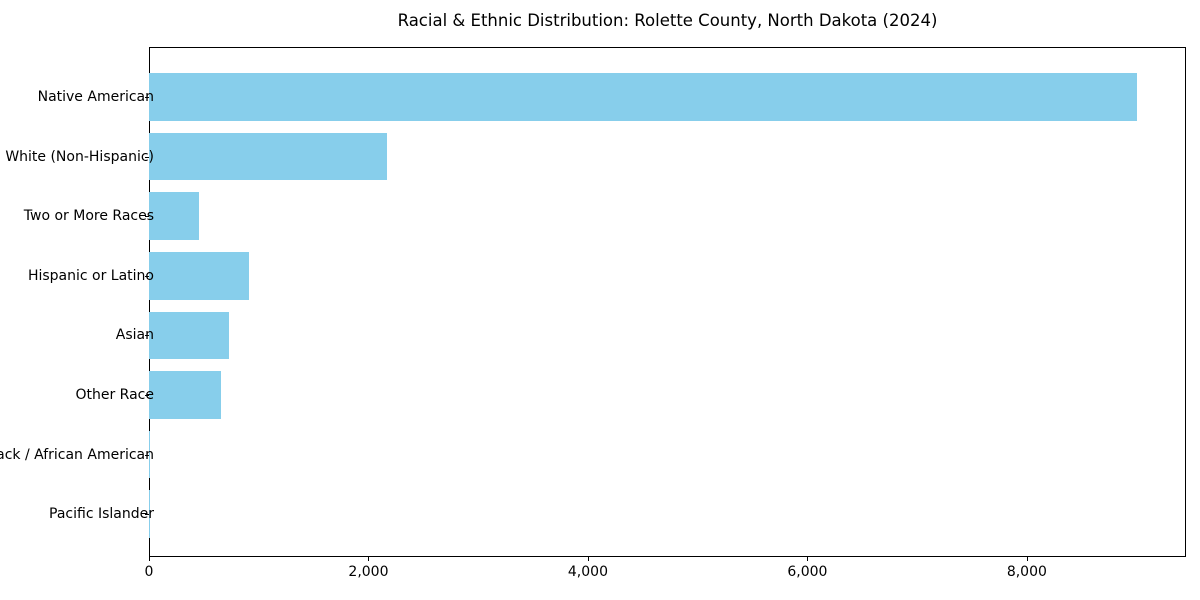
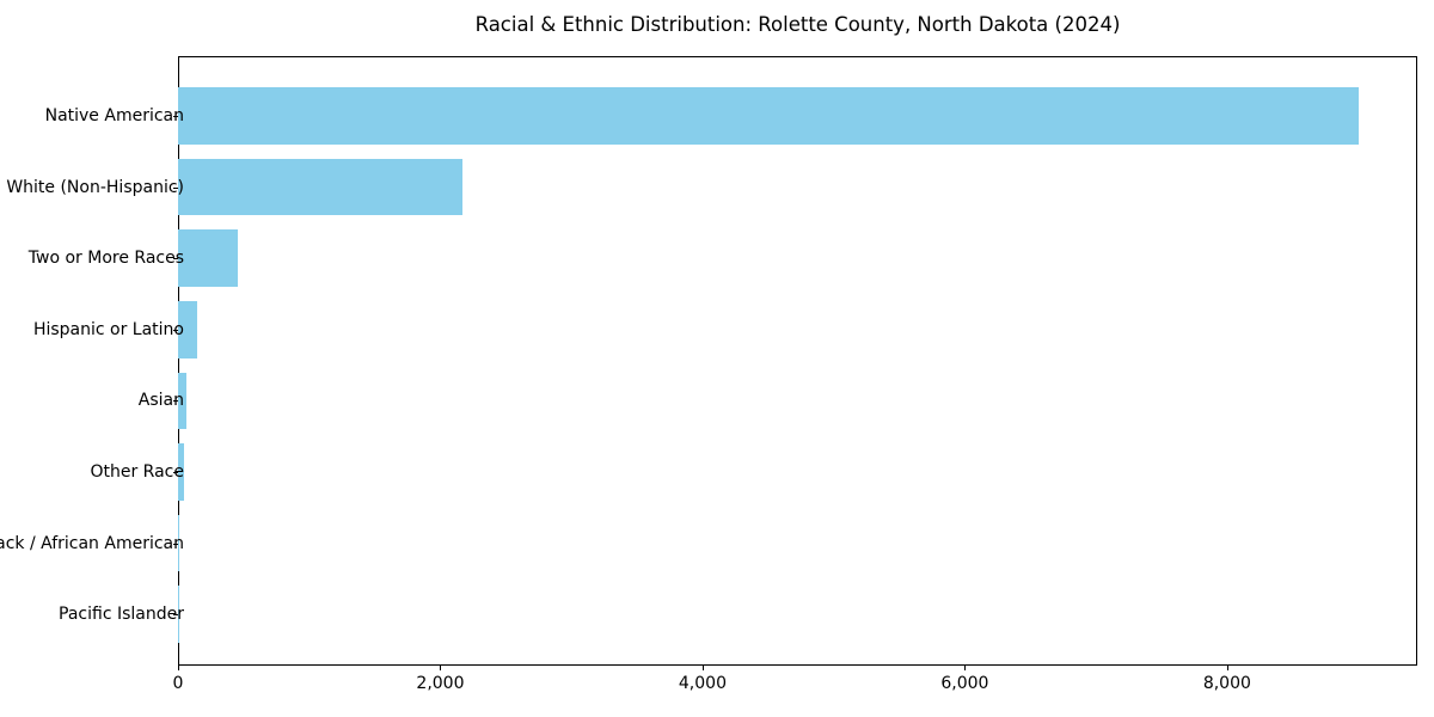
Hispanic or Latino: 910 -> 150
Asian: 730 -> 60
Other Race: 660 -> 40
